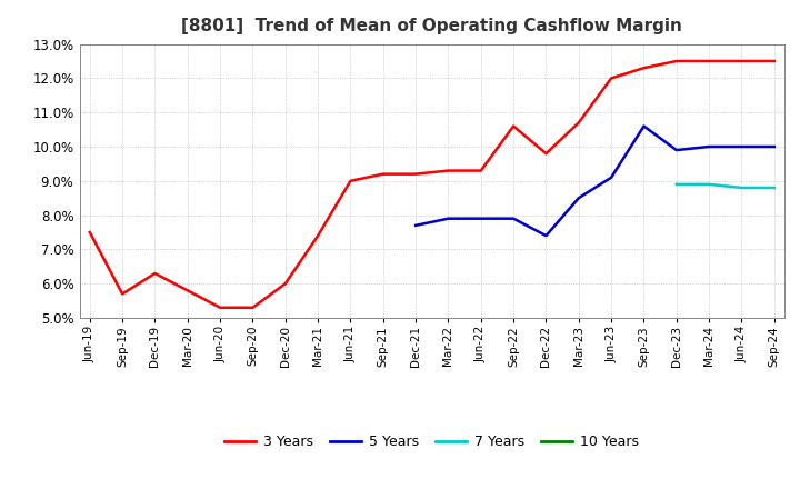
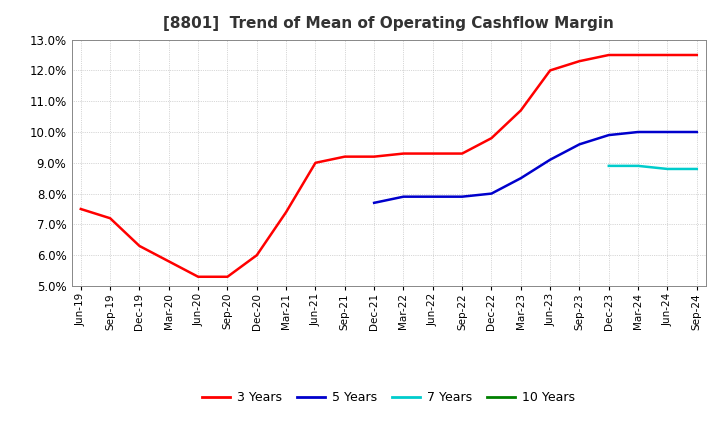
3 Years/Sep-19: 5.7% -> 7.2%
3 Years/Sep-22: 10.6% -> 9.3%
5 Years/Dec-22: 7.4% -> 8.0%
5 Years/Sep-23: 10.6% -> 9.6%
